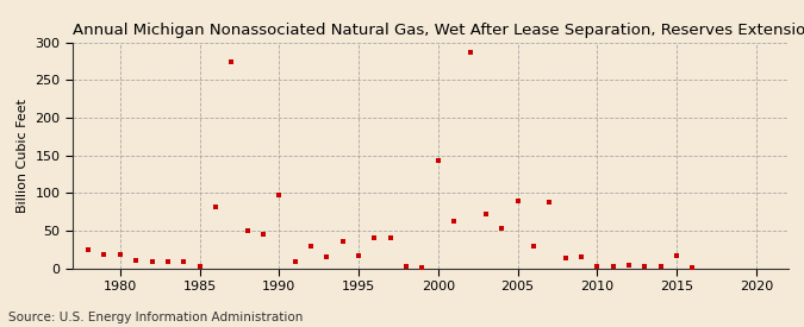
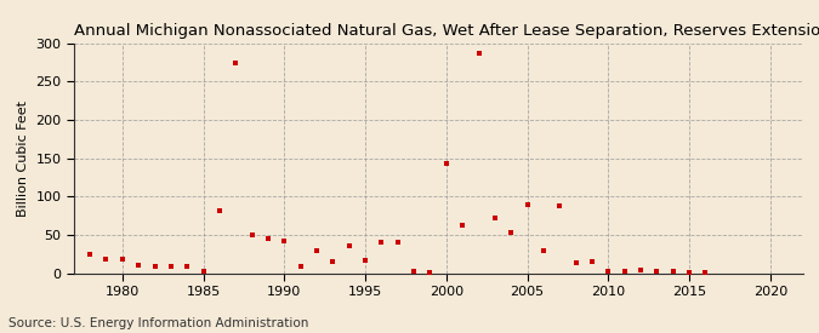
1990: 98 -> 42
2015: 16 -> 1
